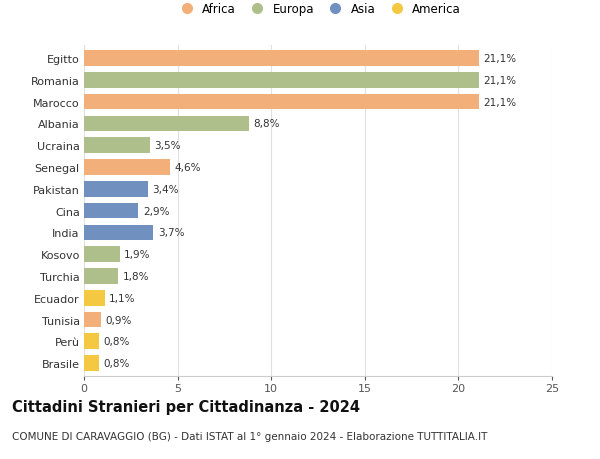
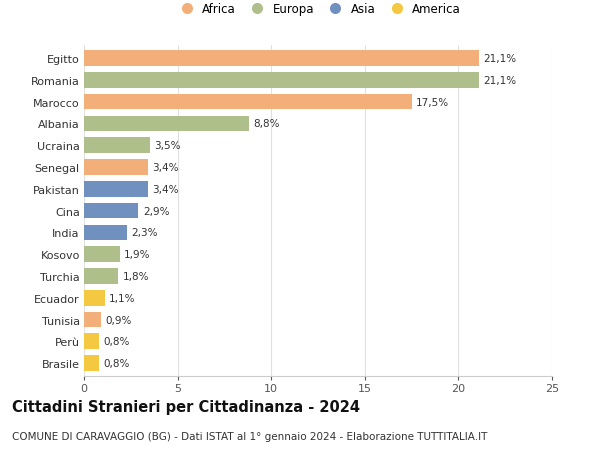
Marocco: 21,1% -> 17,5%
Senegal: 4,6% -> 3,4%
India: 3,7% -> 2,3%
